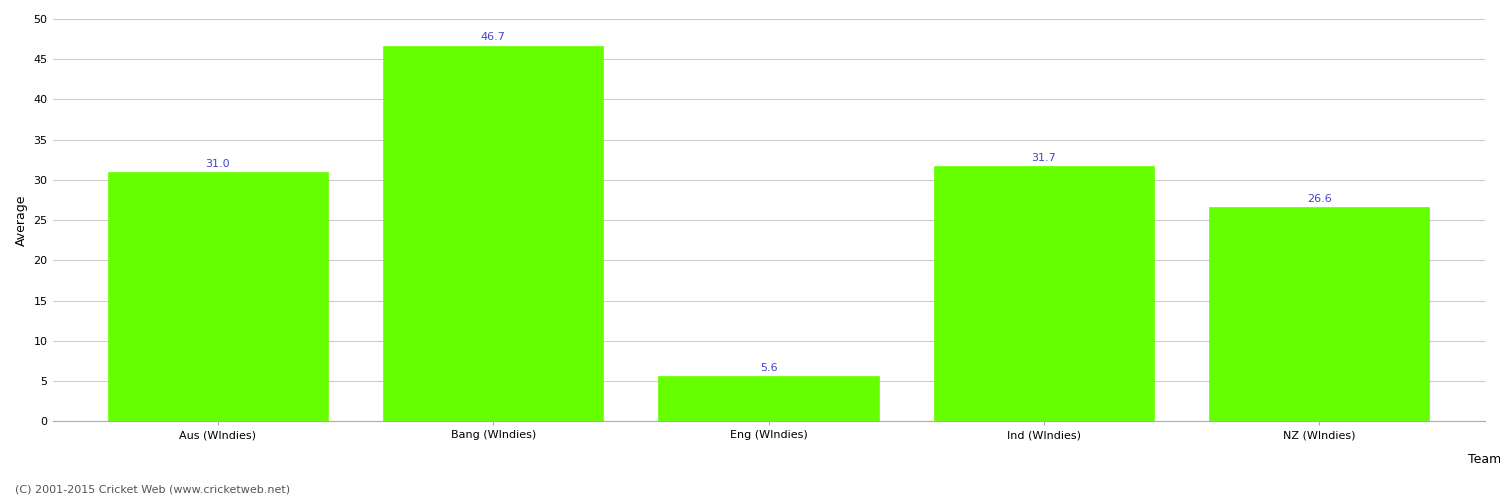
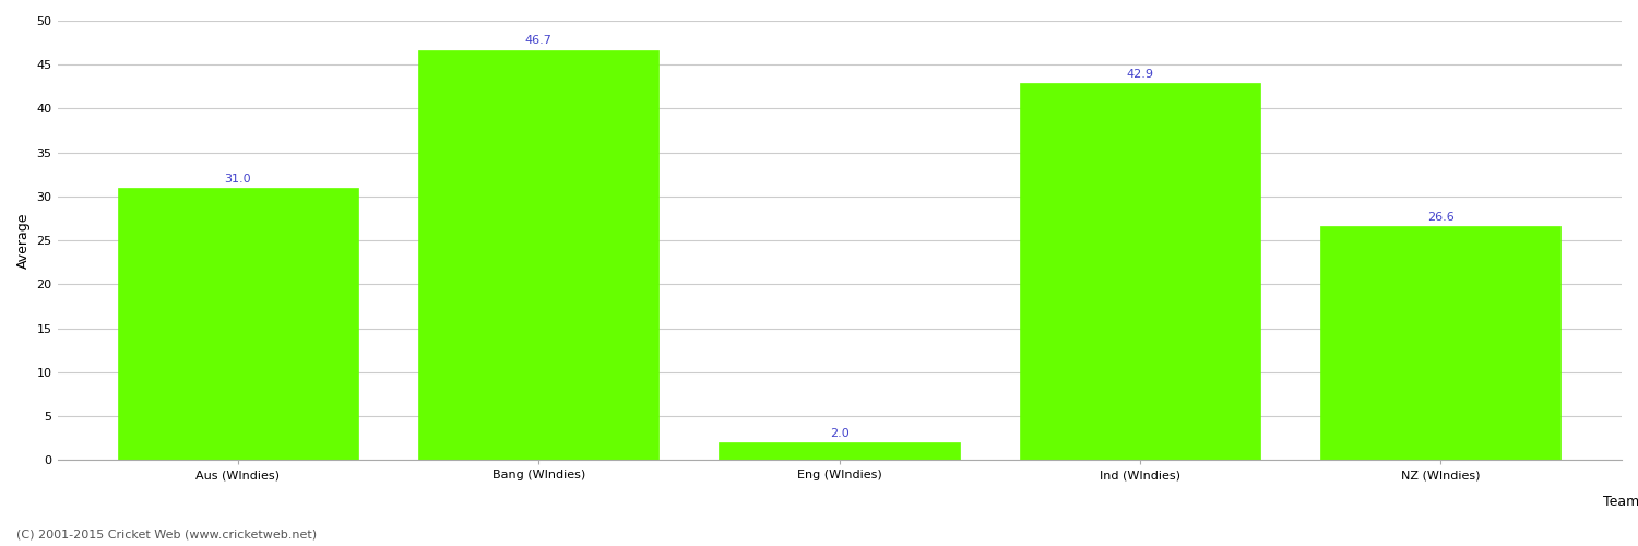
Eng (WIndies): 5.6 -> 2.0
Ind (WIndies): 31.7 -> 42.9
